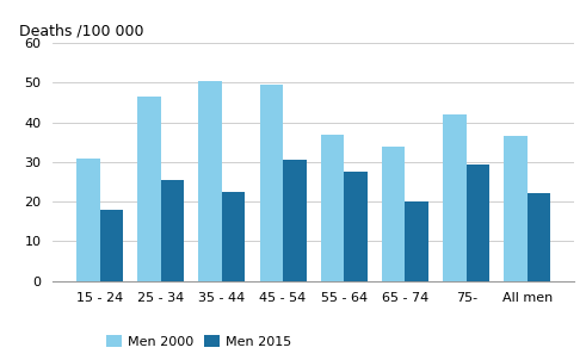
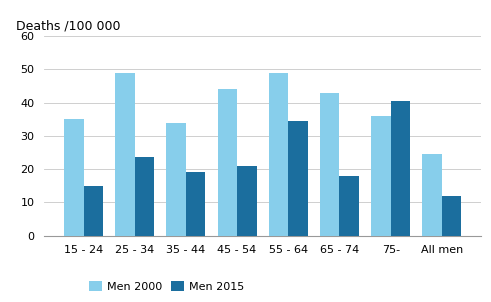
Men 2000/15 - 24: 31.0 -> 35.0
Men 2015/15 - 24: 18.0 -> 15.0
Men 2000/25 - 34: 46.5 -> 49.0
Men 2015/25 - 34: 25.5 -> 23.5
Men 2000/35 - 44: 50.5 -> 34.0
Men 2015/35 - 44: 22.5 -> 19.0
Men 2000/45 - 54: 49.5 -> 44.0
Men 2015/45 - 54: 30.5 -> 21.0
Men 2000/55 - 64: 37.0 -> 49.0
Men 2015/55 - 64: 27.5 -> 34.5
Men 2000/65 - 74: 34.0 -> 43.0
Men 2015/65 - 74: 20.0 -> 18.0
Men 2000/75-: 42.0 -> 36.0
Men 2015/75-: 29.5 -> 40.5
Men 2000/All men: 36.5 -> 24.5
Men 2015/All men: 22.0 -> 12.0
